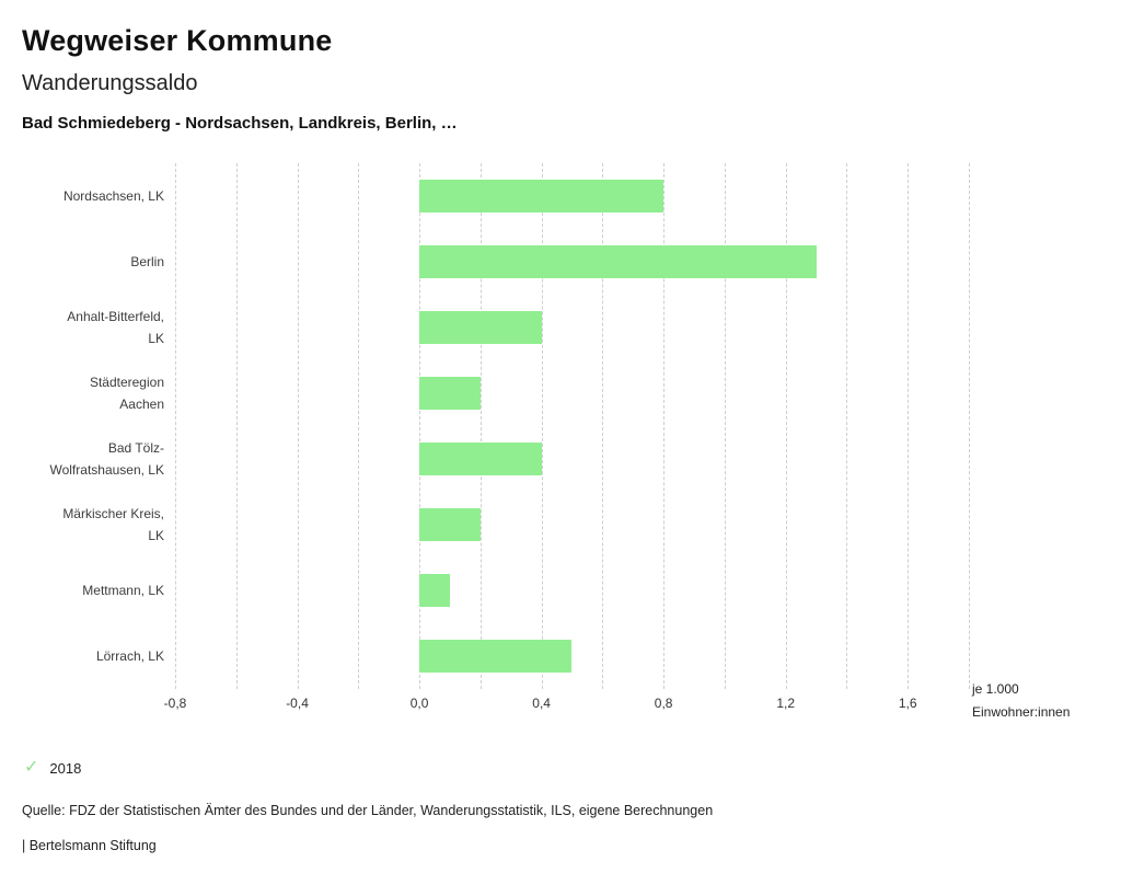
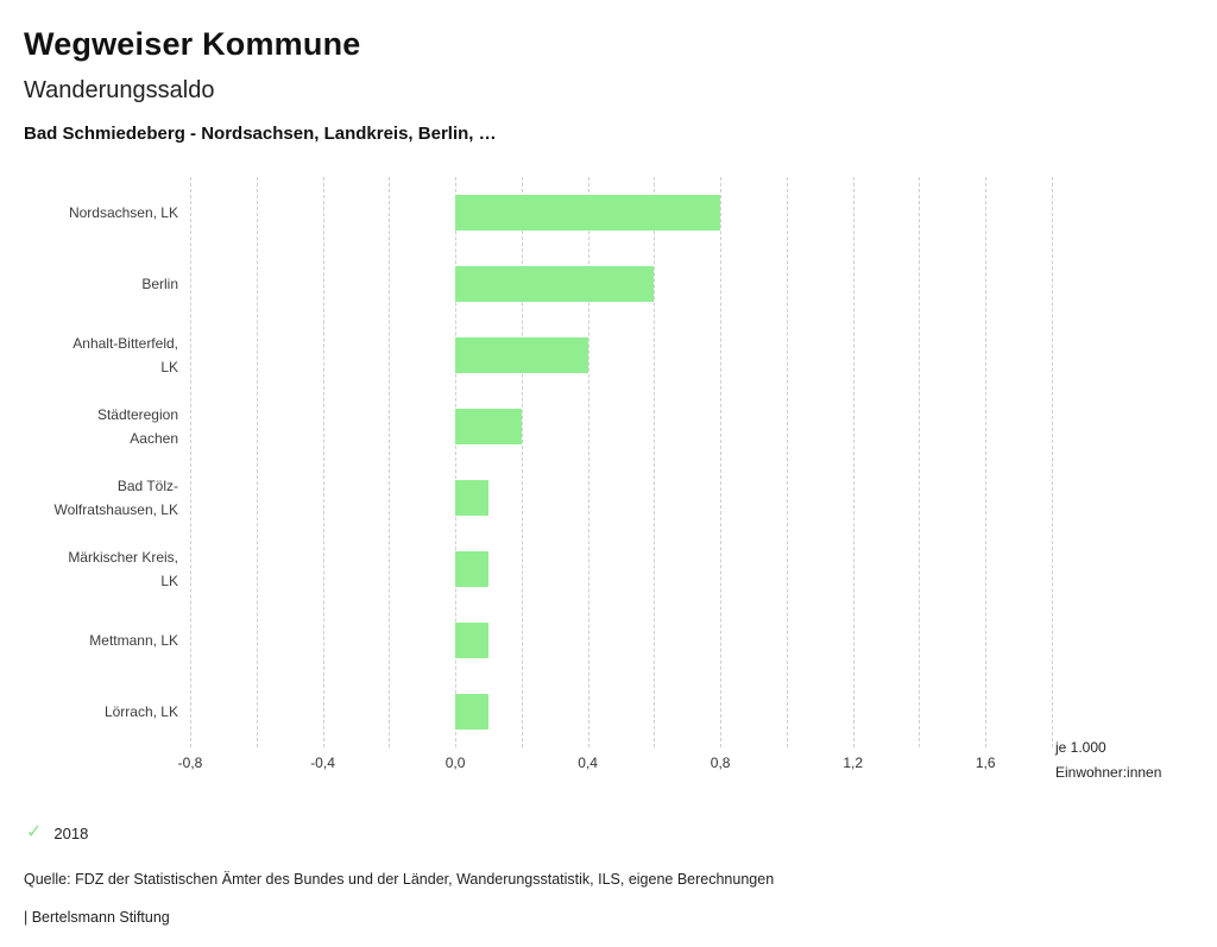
Berlin: 1,3 -> 0,6
Bad Tölz-Wolfratshausen, LK: 0,4 -> 0,1
Märkischer Kreis, LK: 0,2 -> 0,1
Lörrach, LK: 0,5 -> 0,1
